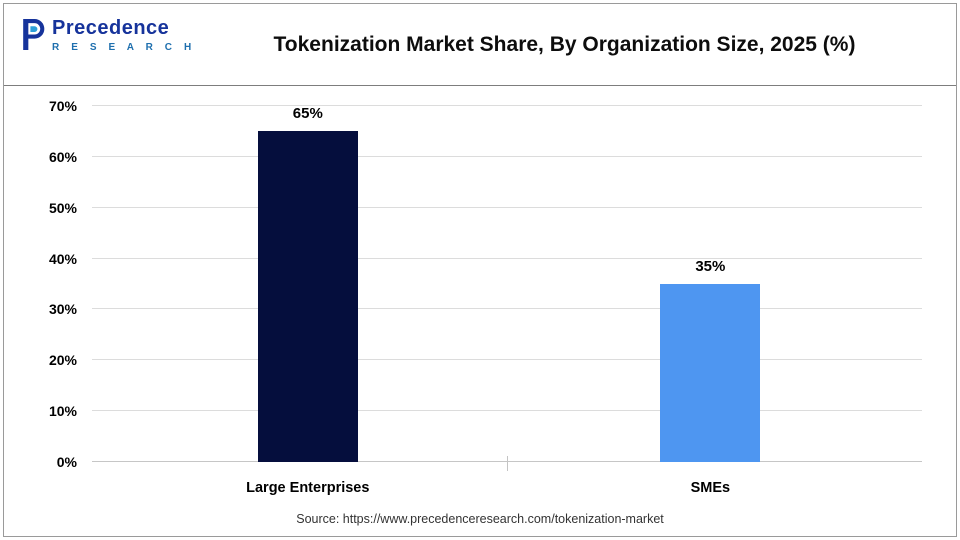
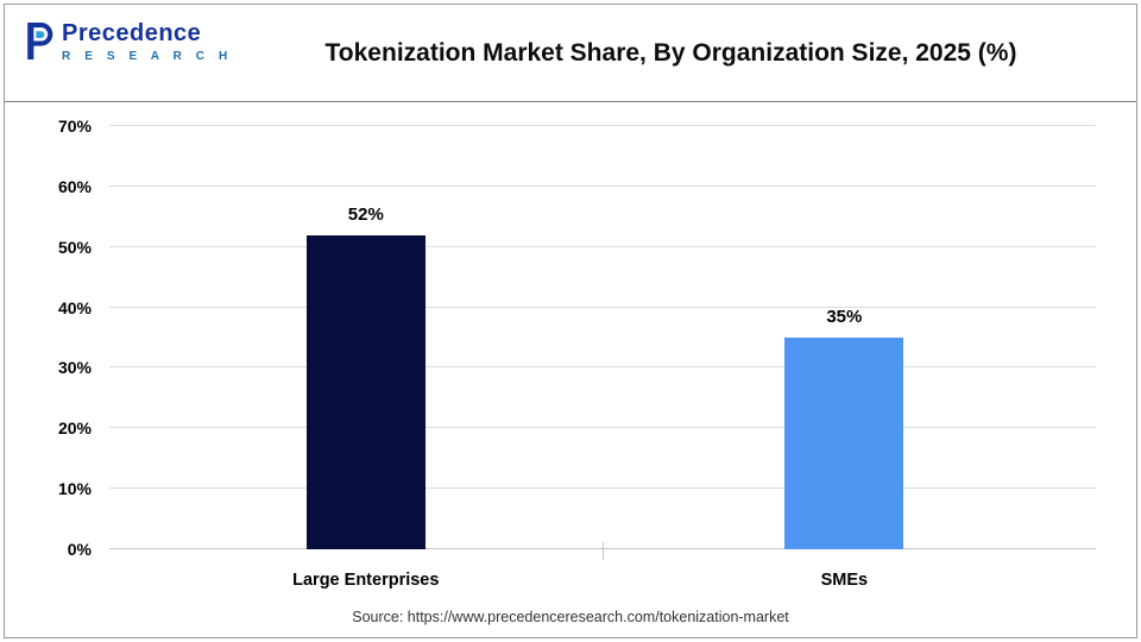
Large Enterprises: 65% -> 52%
